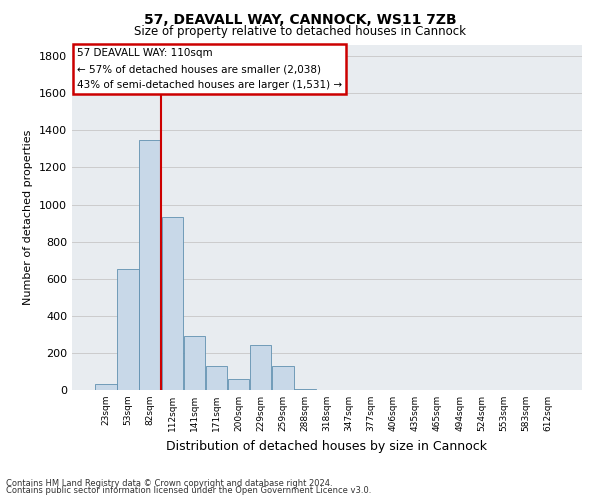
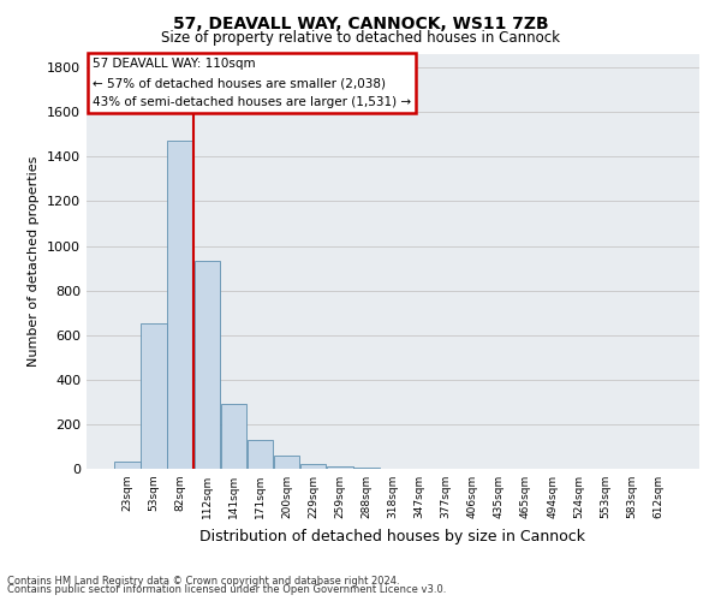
82sqm: 1350 -> 1470
229sqm: 240 -> 20
259sqm: 130 -> 10
